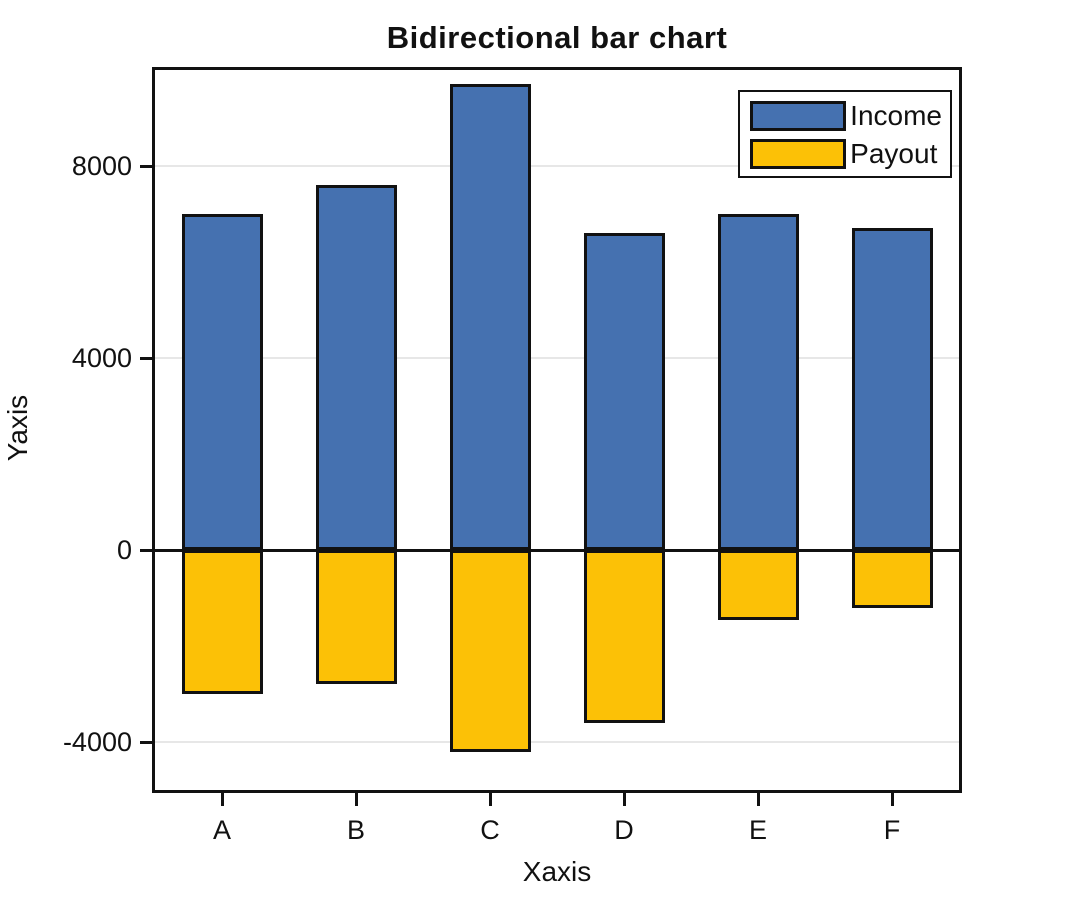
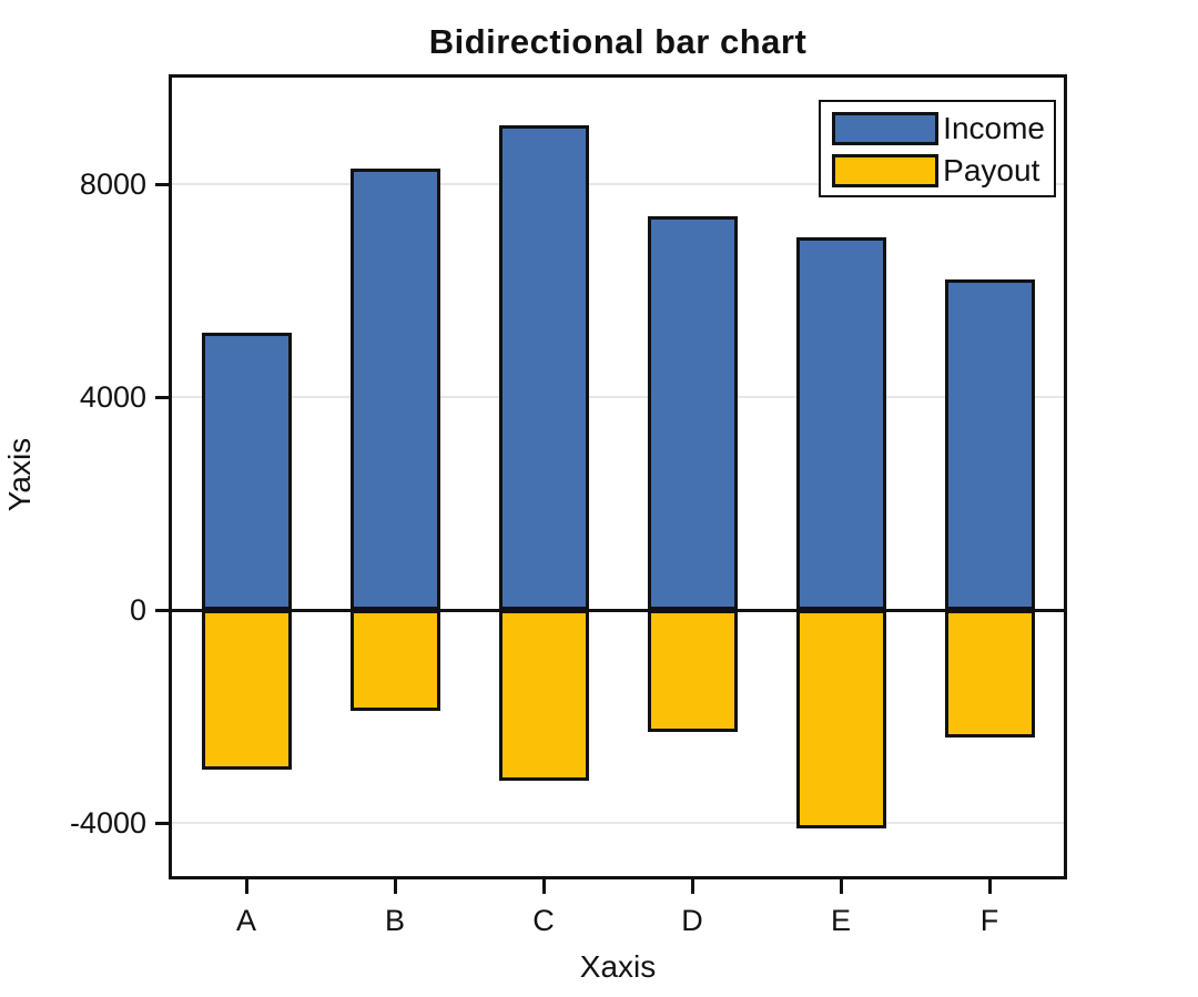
Income/A: 7000 -> 5200
Income/B: 7600 -> 8300
Payout/B: -2800 -> -1900
Income/C: 9700 -> 9100
Payout/C: -4200 -> -3200
Income/D: 6600 -> 7400
Payout/D: -3600 -> -2300
Payout/E: -1400 -> -4100
Income/F: 6700 -> 6200
Payout/F: -1200 -> -2400
